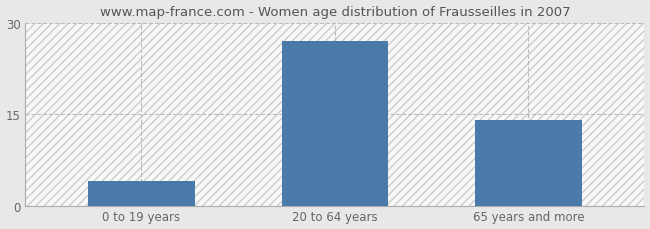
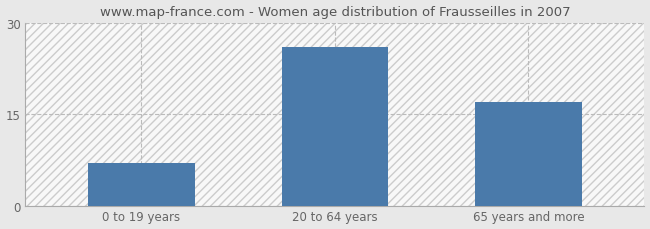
0 to 19 years: 4 -> 7
20 to 64 years: 27 -> 26
65 years and more: 14 -> 17
